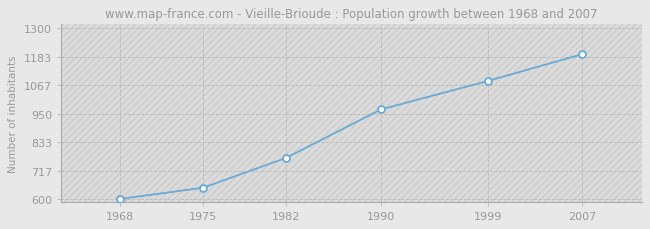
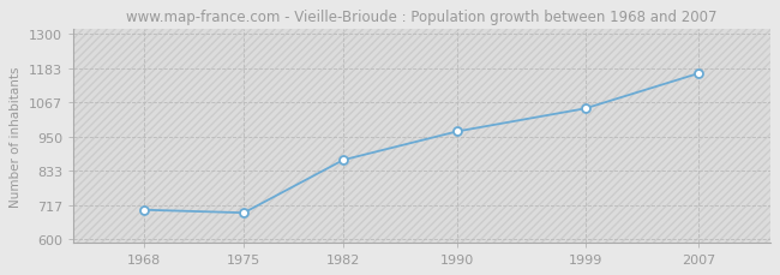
1968: 601 -> 700
1975: 647 -> 690
1982: 769 -> 870
1999: 1083 -> 1045
2007: 1193 -> 1165
